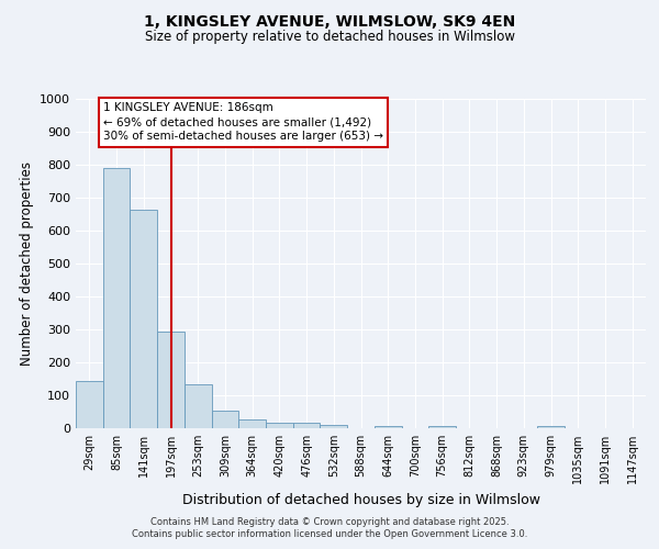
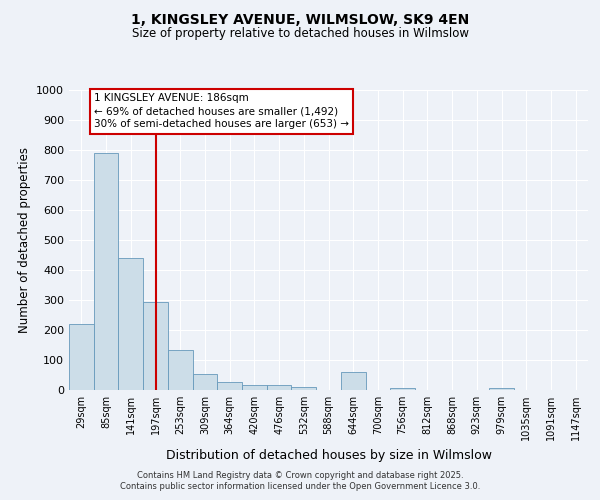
29sqm: 145 -> 220
141sqm: 665 -> 440
644sqm: 8 -> 60
